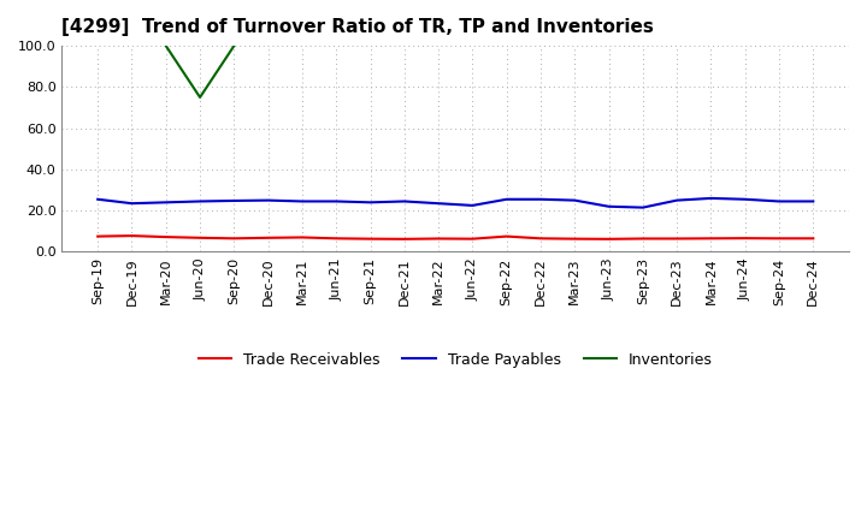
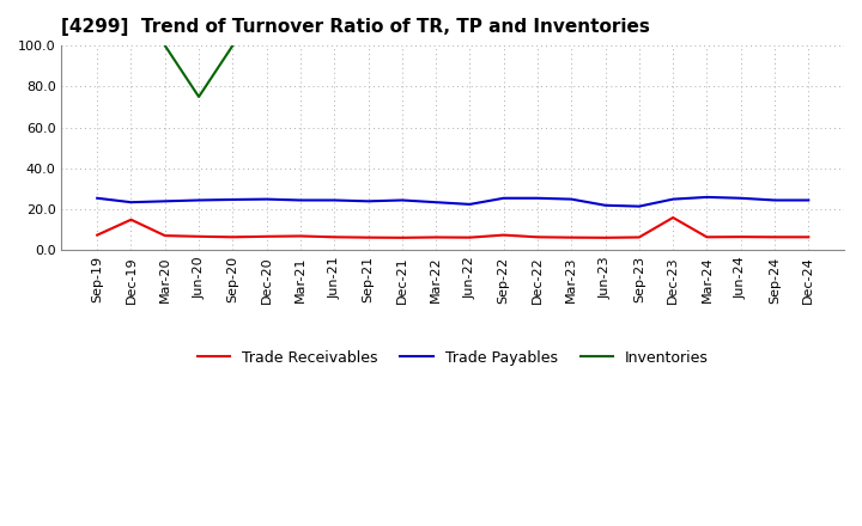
Trade Receivables/Dec-19: 8 -> 15
Trade Receivables/Dec-23: 6 -> 16
